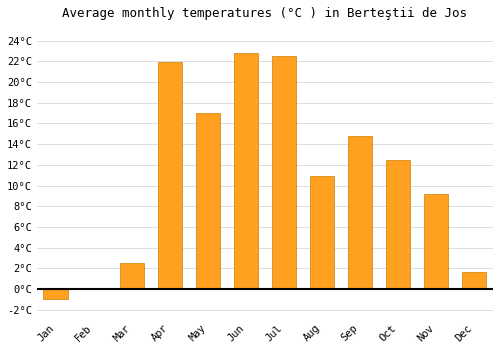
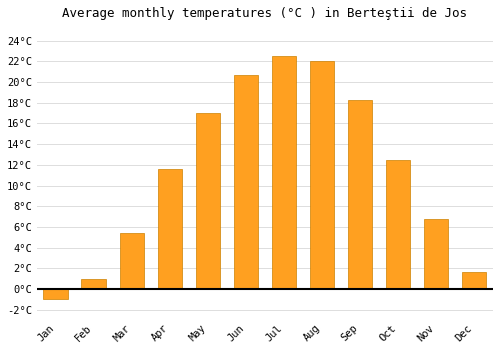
Feb: 0.1°C -> 1.0°C
Mar: 2.5°C -> 5.4°C
Apr: 21.9°C -> 11.6°C
Jun: 22.8°C -> 20.7°C
Aug: 10.9°C -> 22.0°C
Sep: 14.8°C -> 18.3°C
Nov: 9.2°C -> 6.8°C
